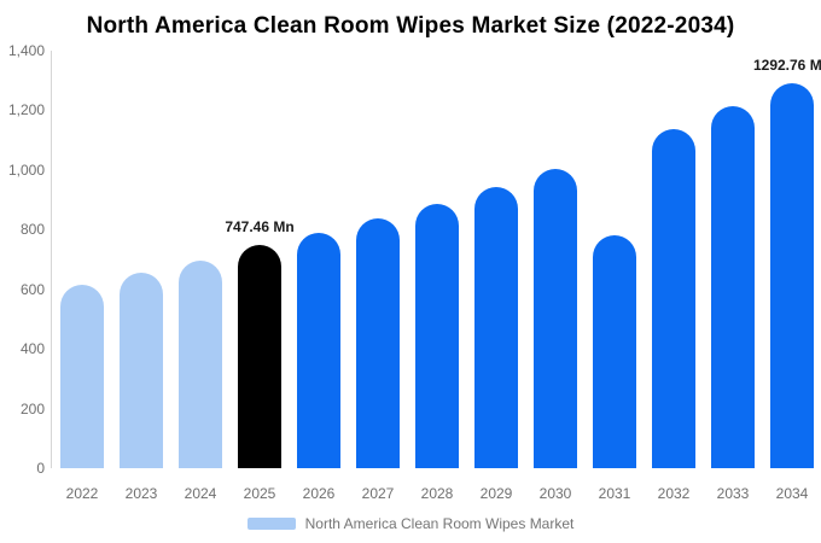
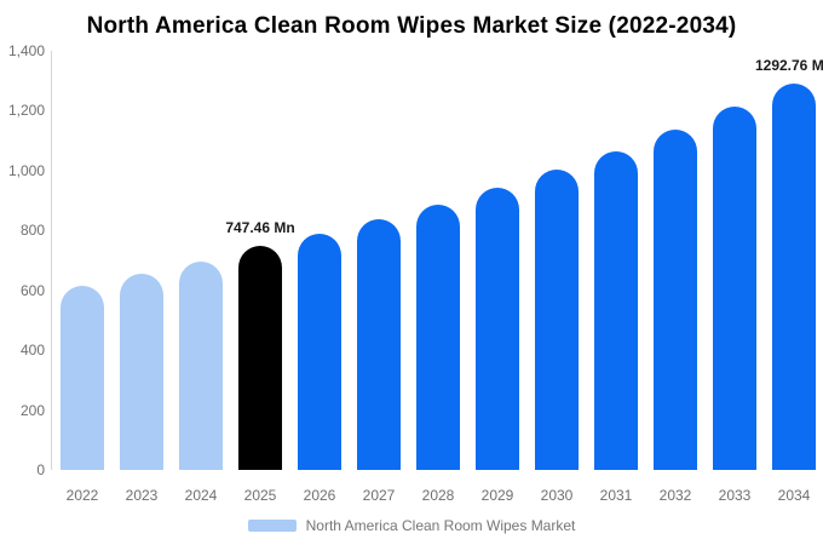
2031: 780 -> 1070
